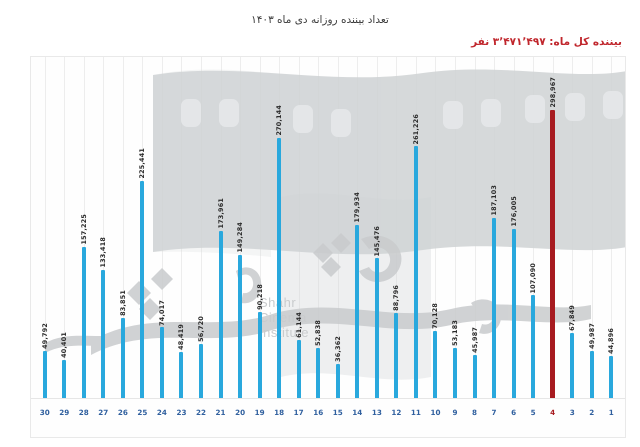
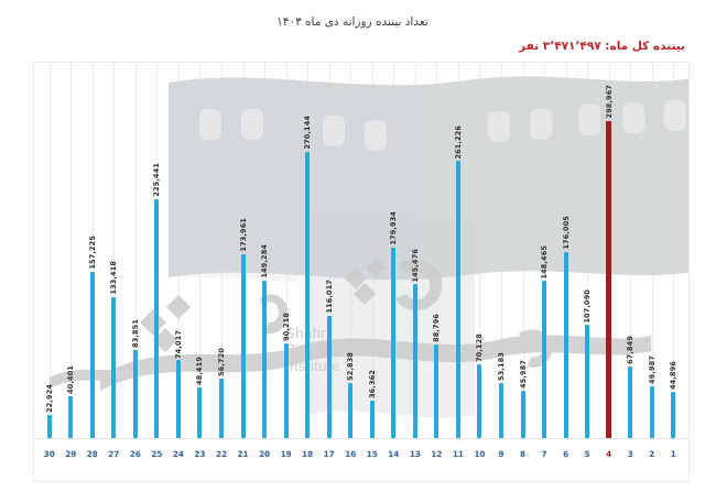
30: 49,792 -> 22,924
17: 61,144 -> 116,017
7: 187,103 -> 148,465
